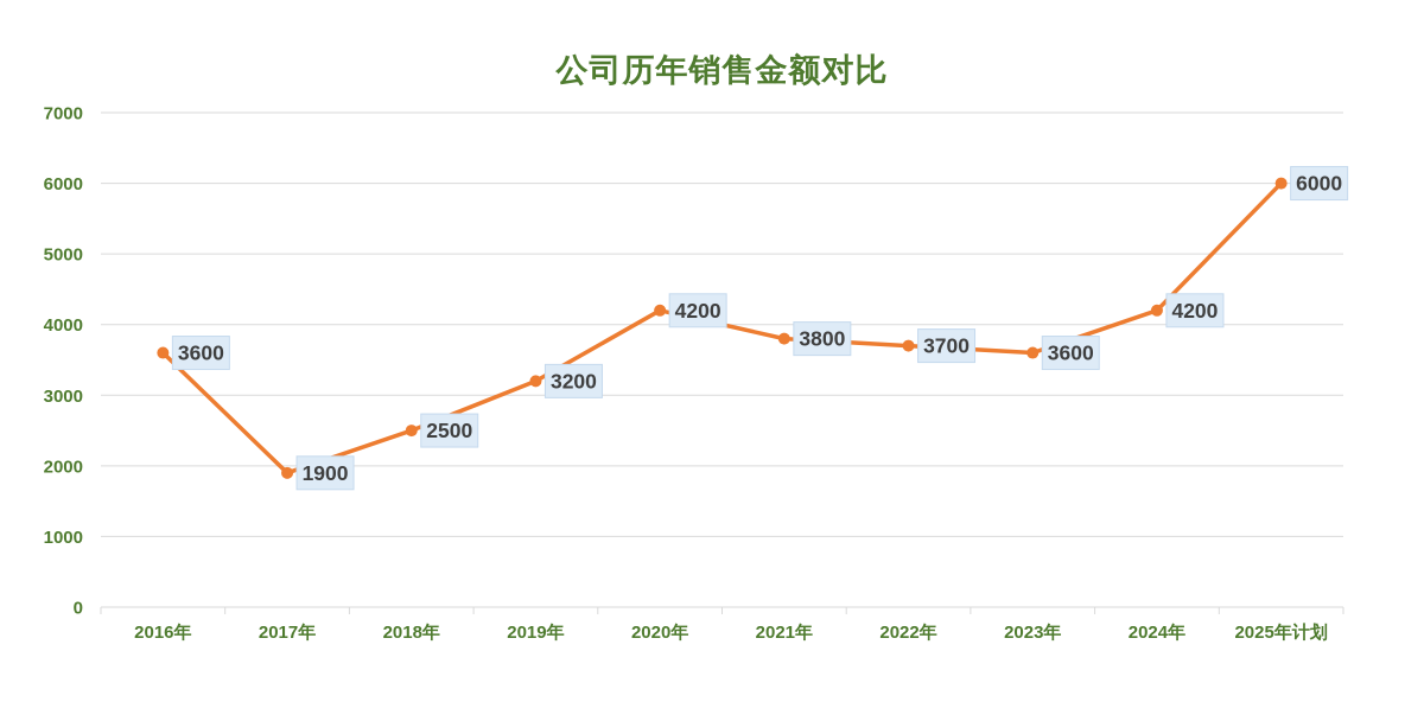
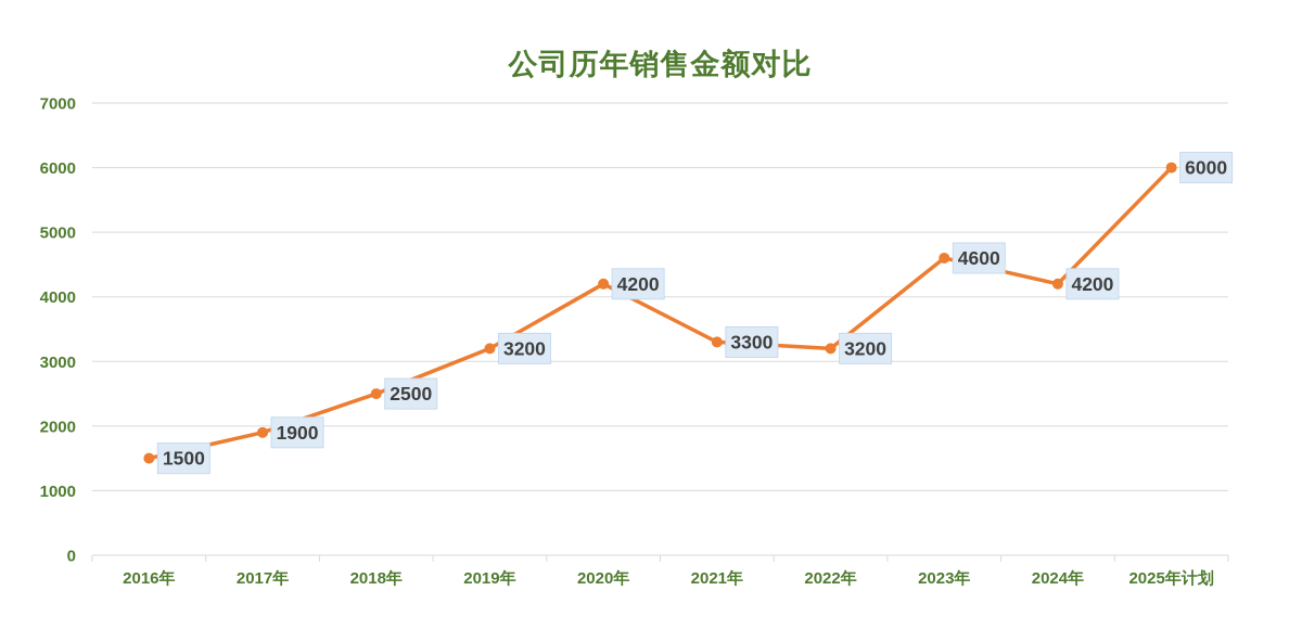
2016年: 3600 -> 1500
2021年: 3800 -> 3300
2022年: 3700 -> 3200
2023年: 3600 -> 4600
